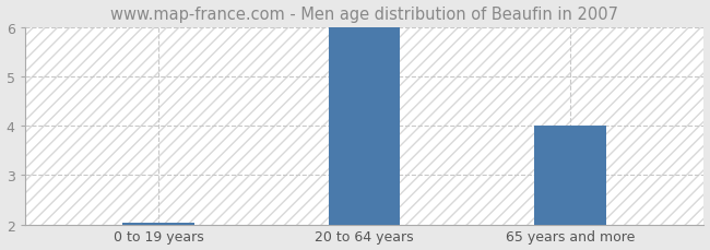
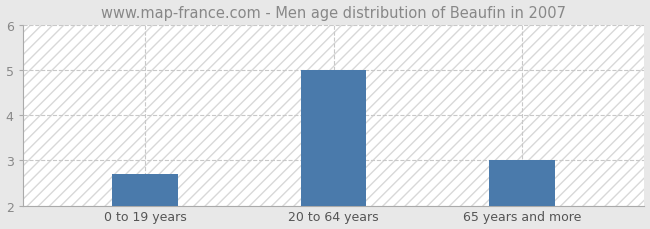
0 to 19 years: 2.03 -> 2.70
20 to 64 years: 6.00 -> 5.00
65 years and more: 4.00 -> 3.00
